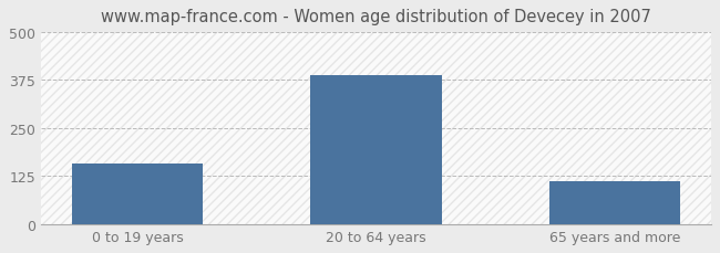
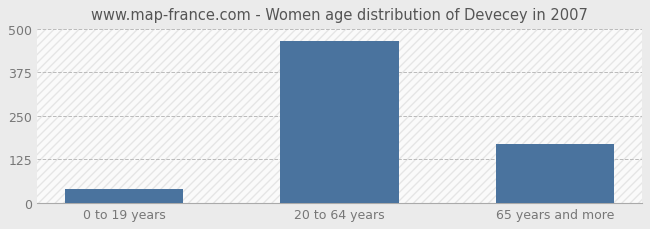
0 to 19 years: 158 -> 40
20 to 64 years: 387 -> 465
65 years and more: 113 -> 170
